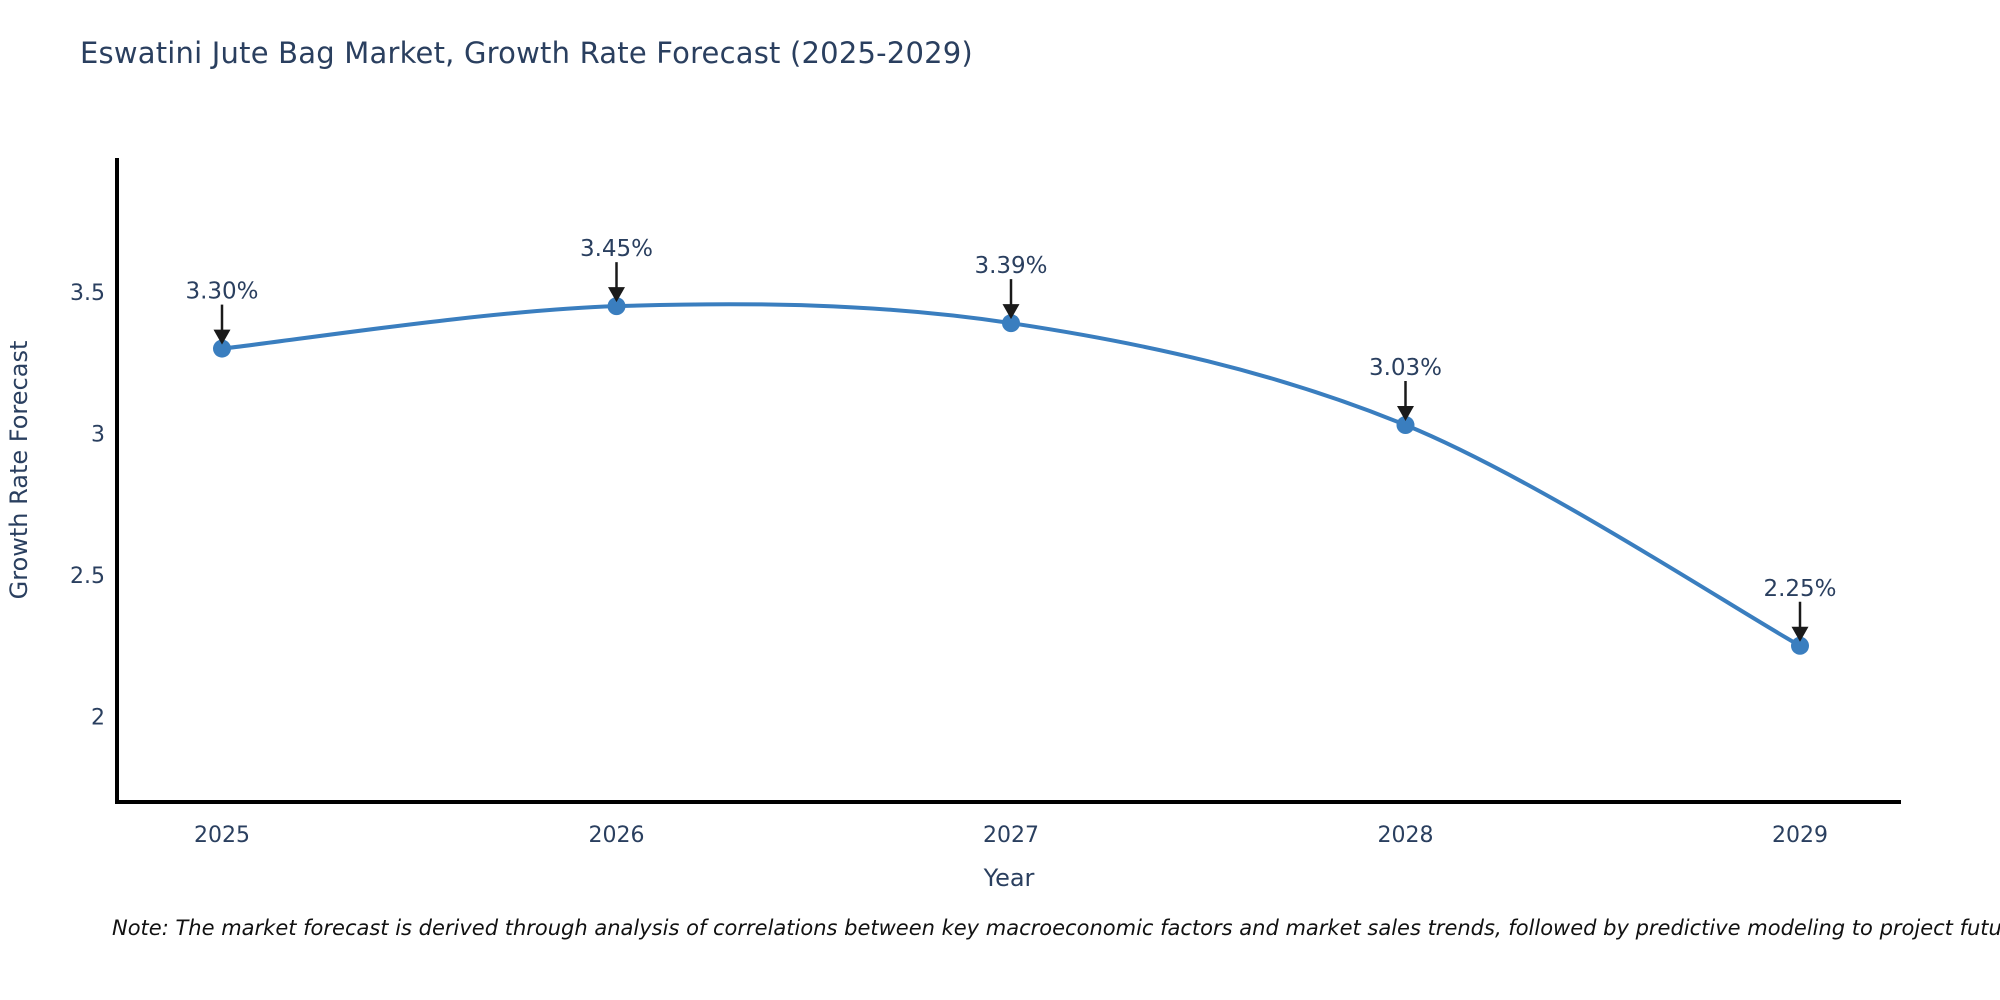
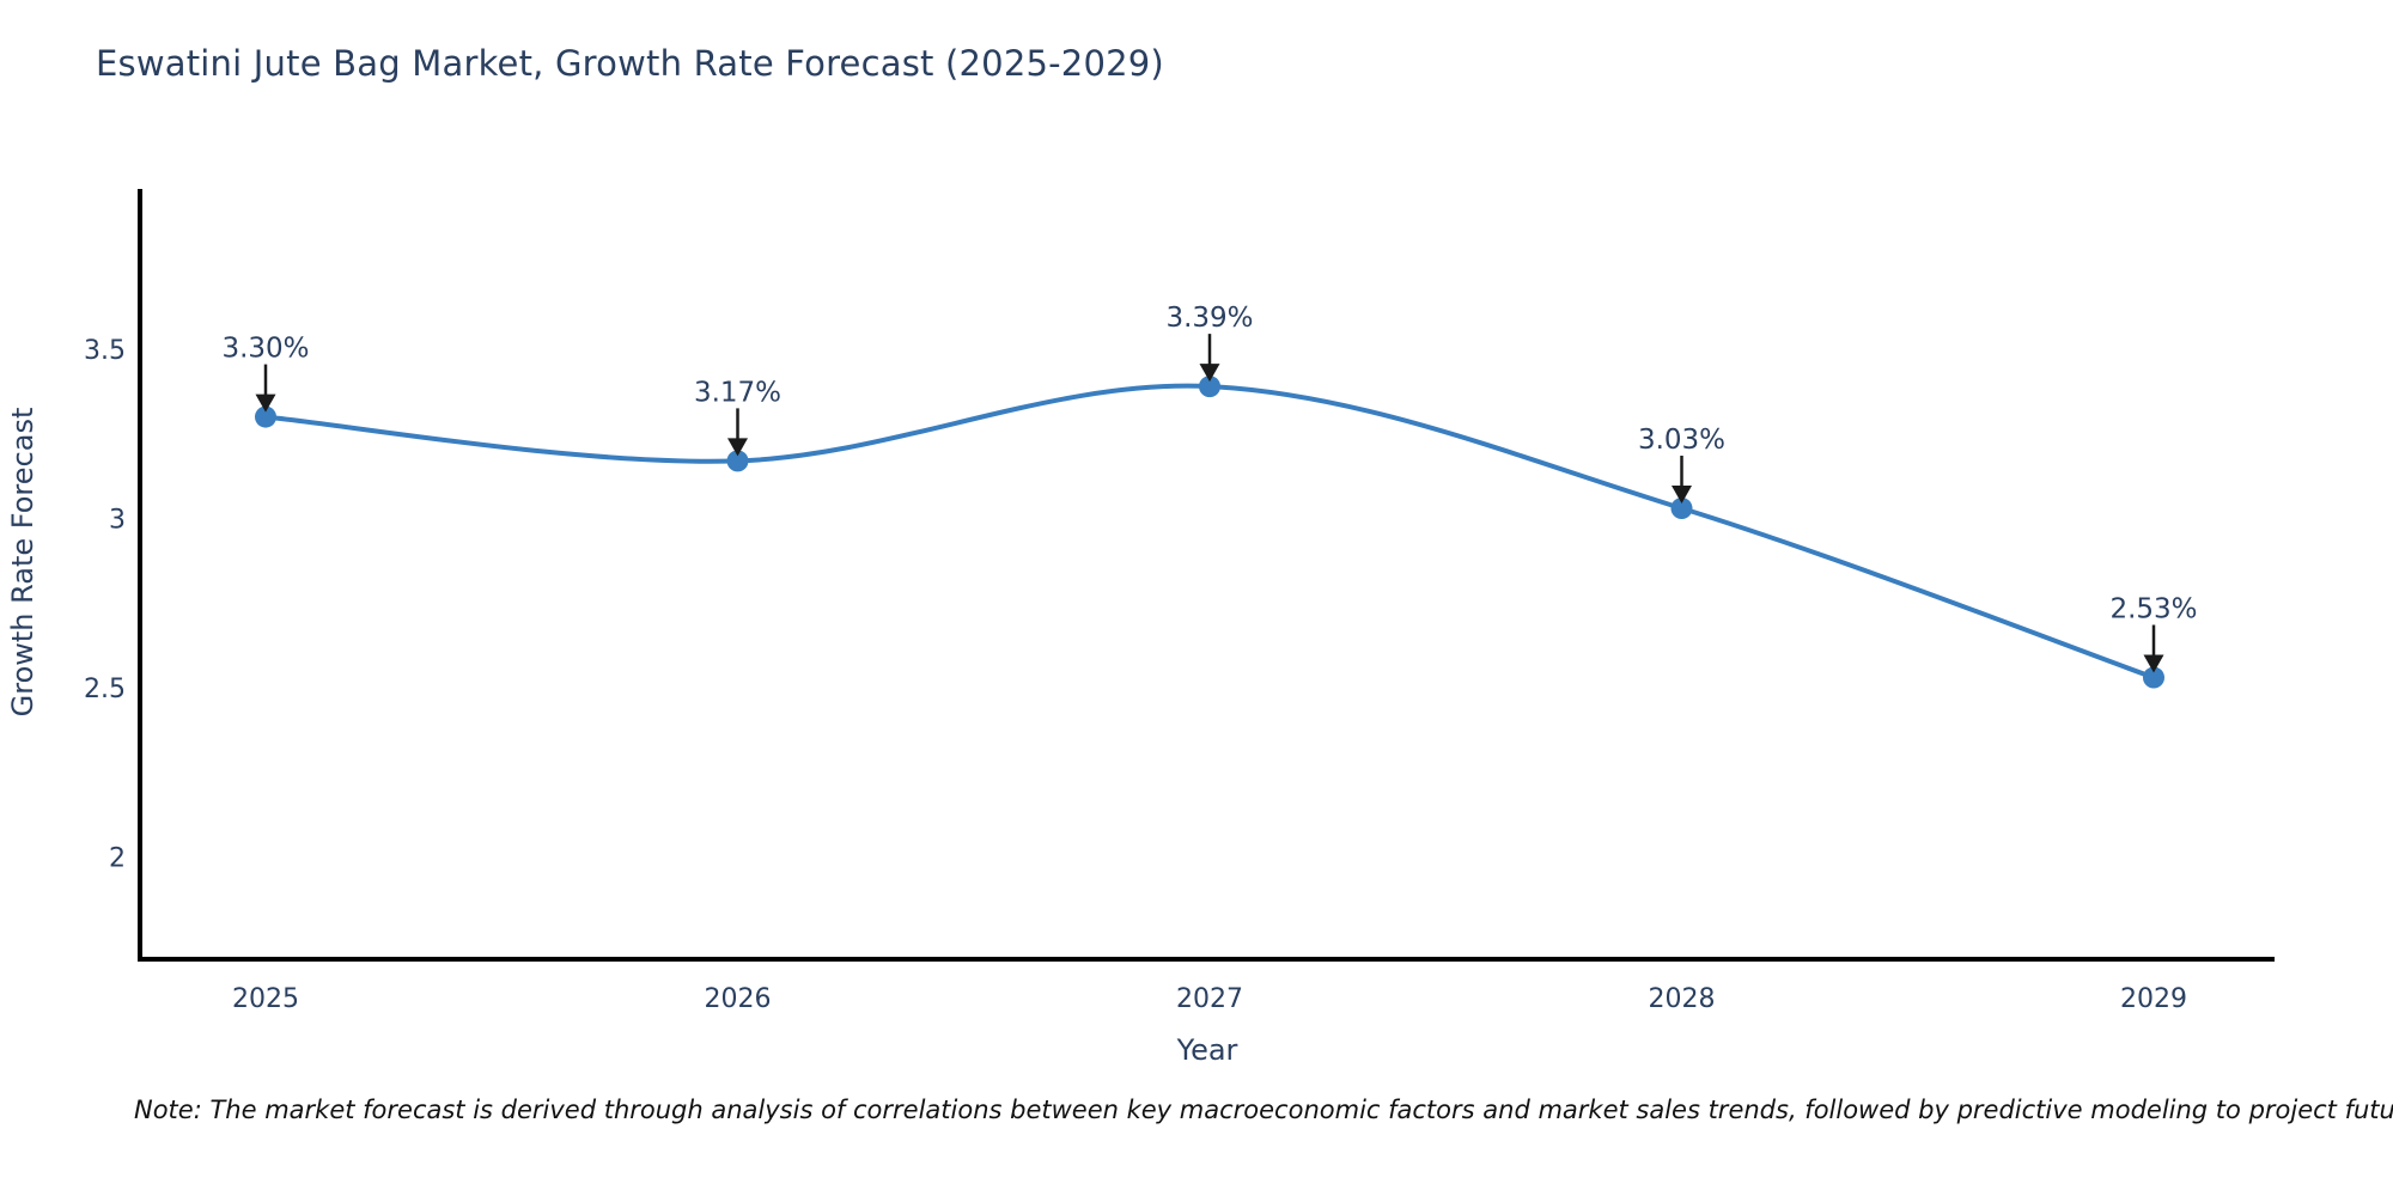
2026: 3.45% -> 3.17%
2029: 2.25% -> 2.53%
